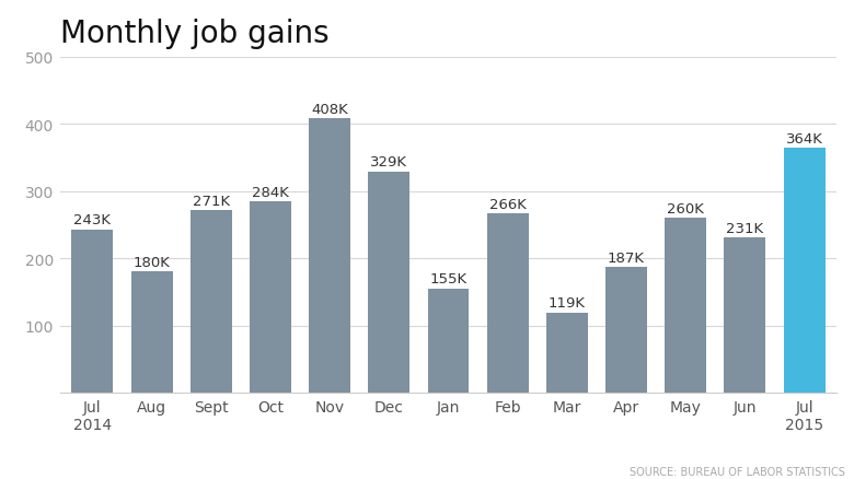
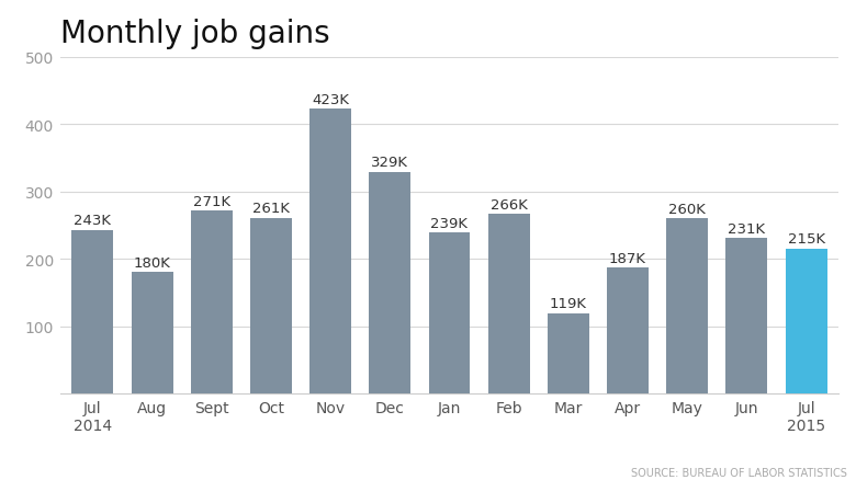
Oct: 284K -> 261K
Nov: 408K -> 423K
Jan: 155K -> 239K
Jul 2015: 364K -> 215K
